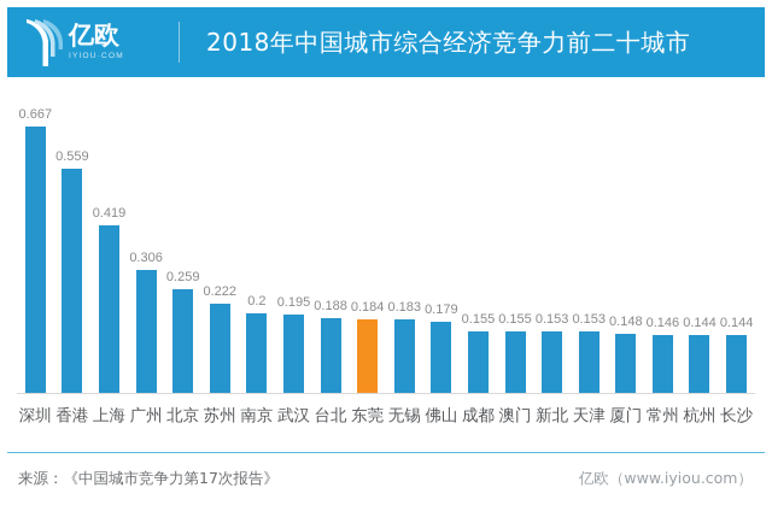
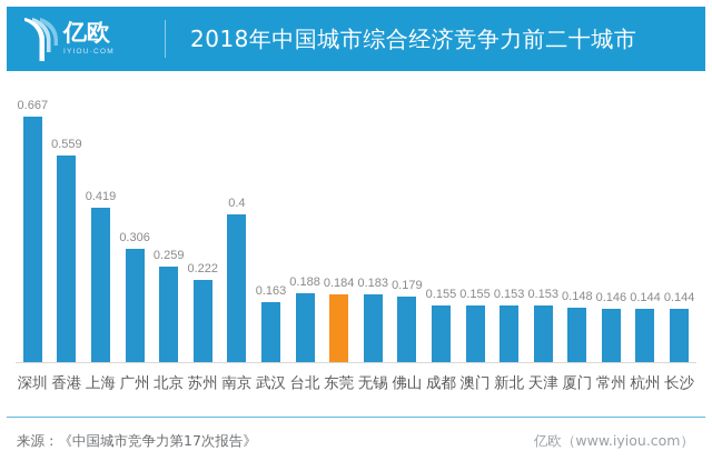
南京: 0.2 -> 0.4
武汉: 0.195 -> 0.163
